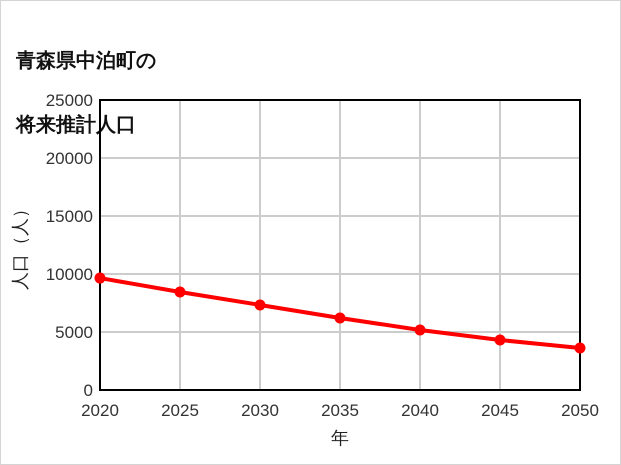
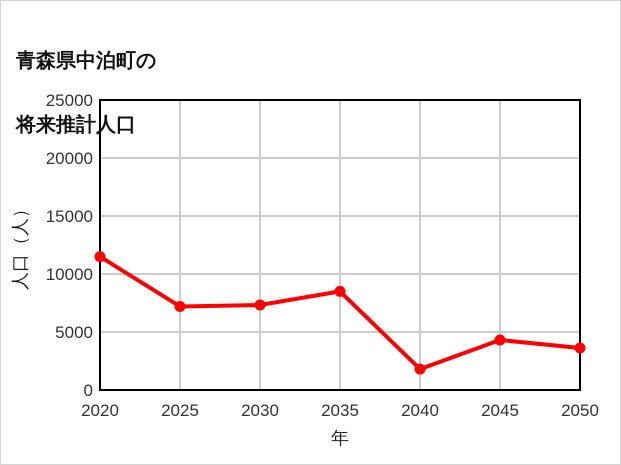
2020: 9600 -> 11500
2025: 8400 -> 7200
2035: 6200 -> 8500
2040: 5200 -> 1800
